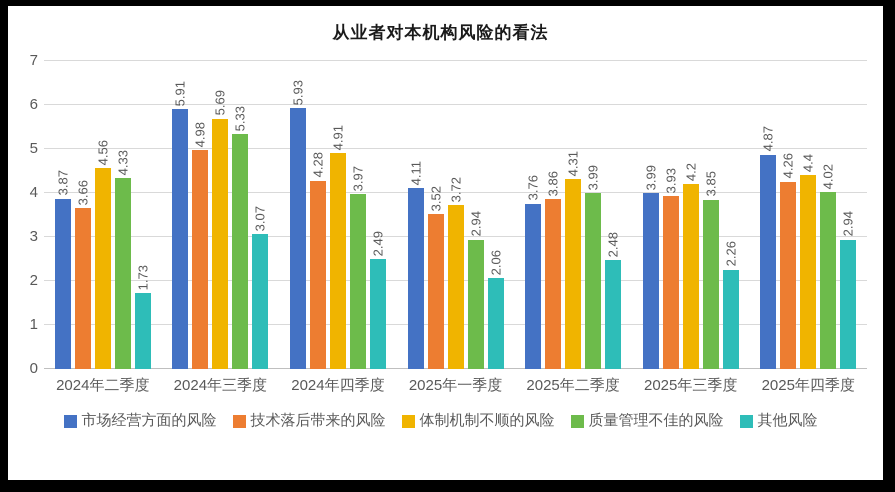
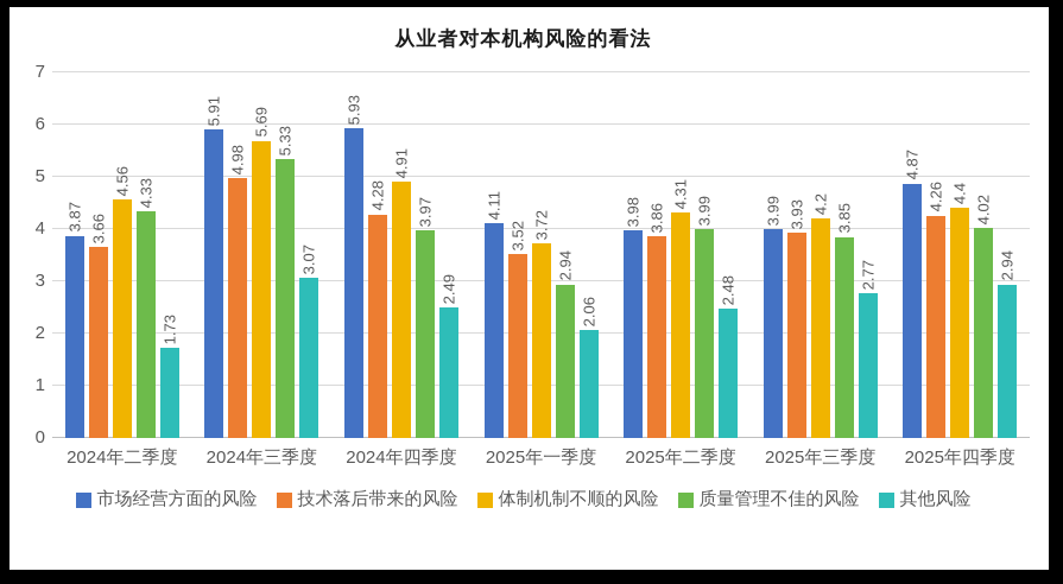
市场经营方面的风险/2025年二季度: 3.76 -> 3.98
其他风险/2025年三季度: 2.26 -> 2.77
